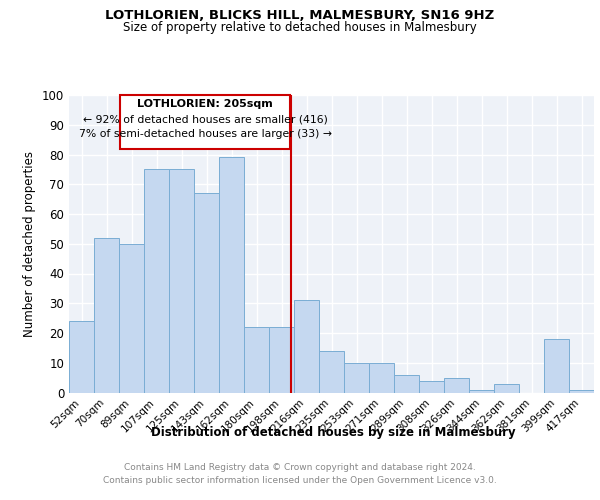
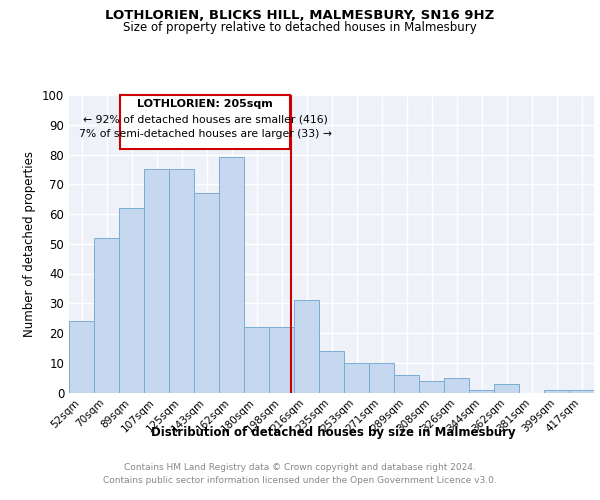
89sqm: 50 -> 62
399sqm: 18 -> 1
